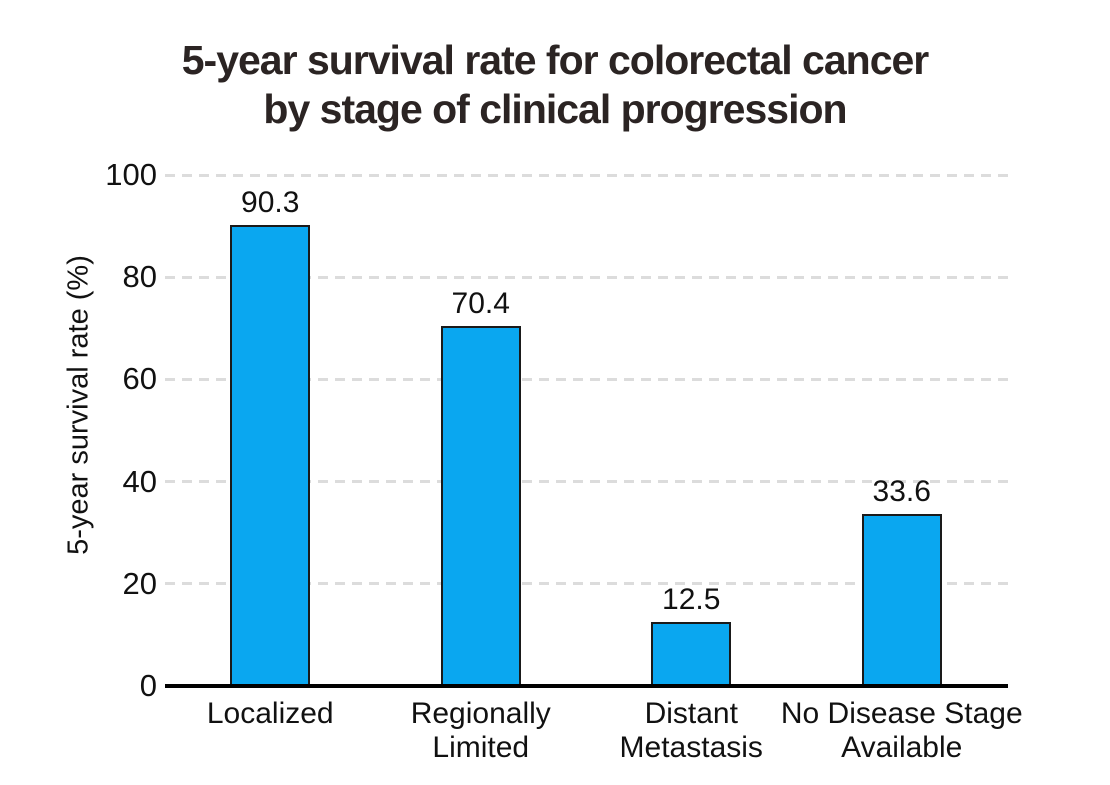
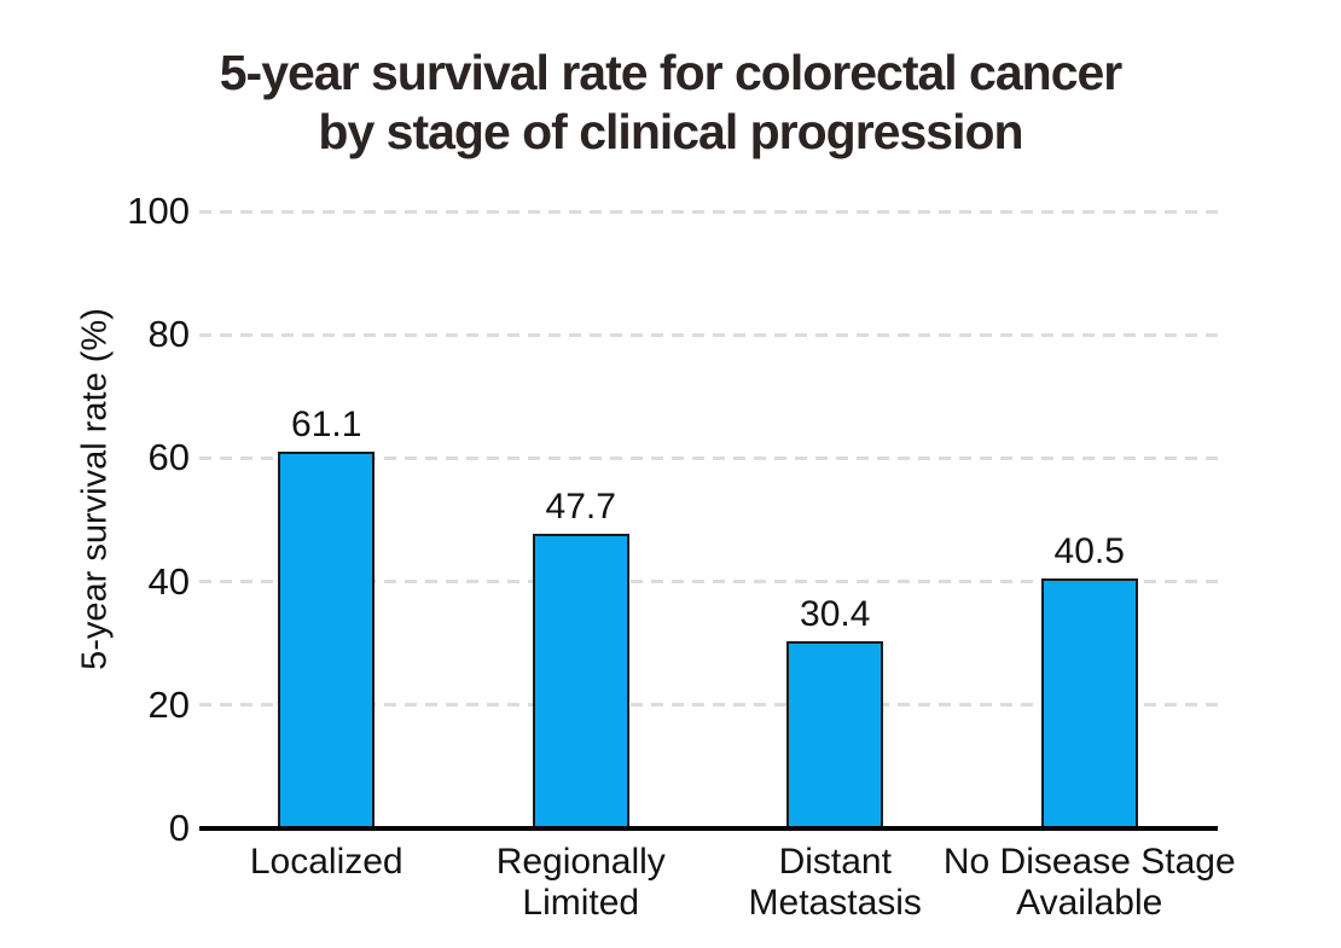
Localized: 90.3 -> 61.1
Regionally Limited: 70.4 -> 47.7
Distant Metastasis: 12.5 -> 30.4
No Disease Stage Available: 33.6 -> 40.5
